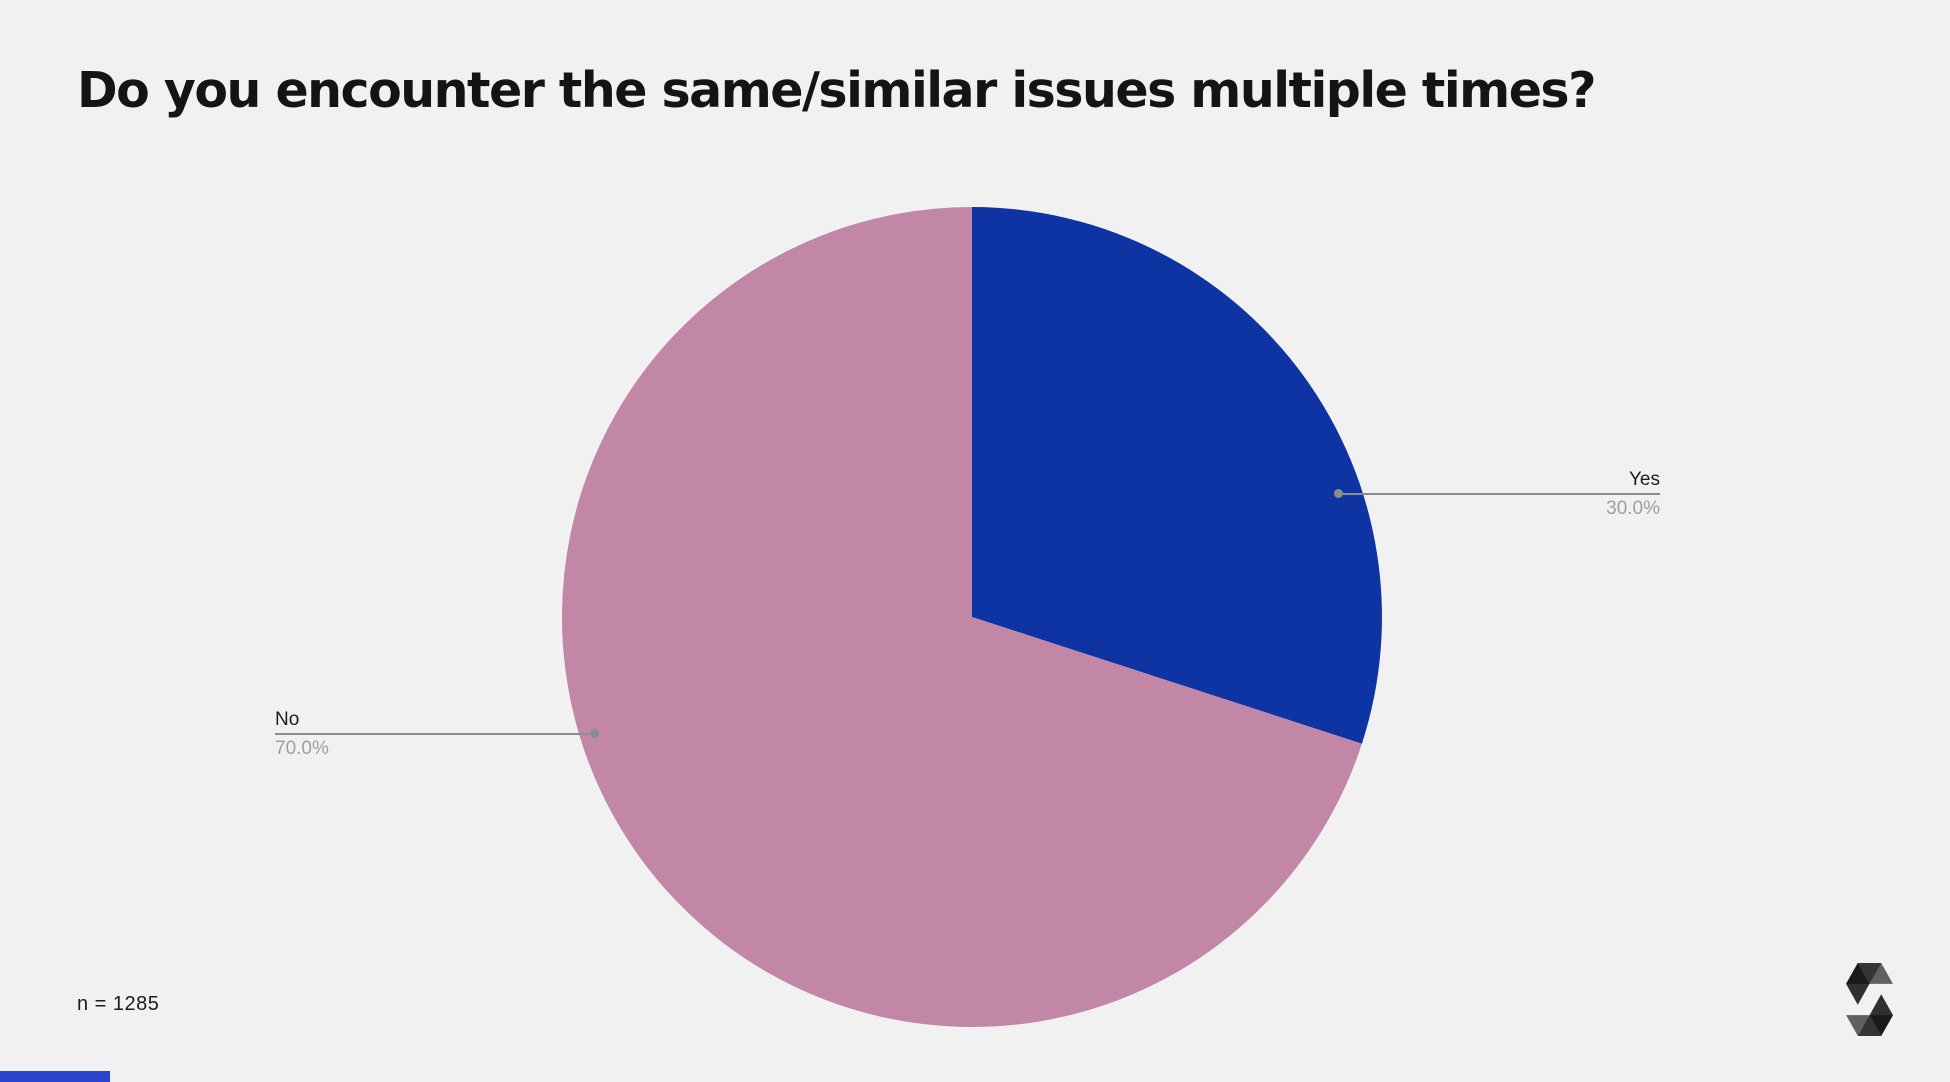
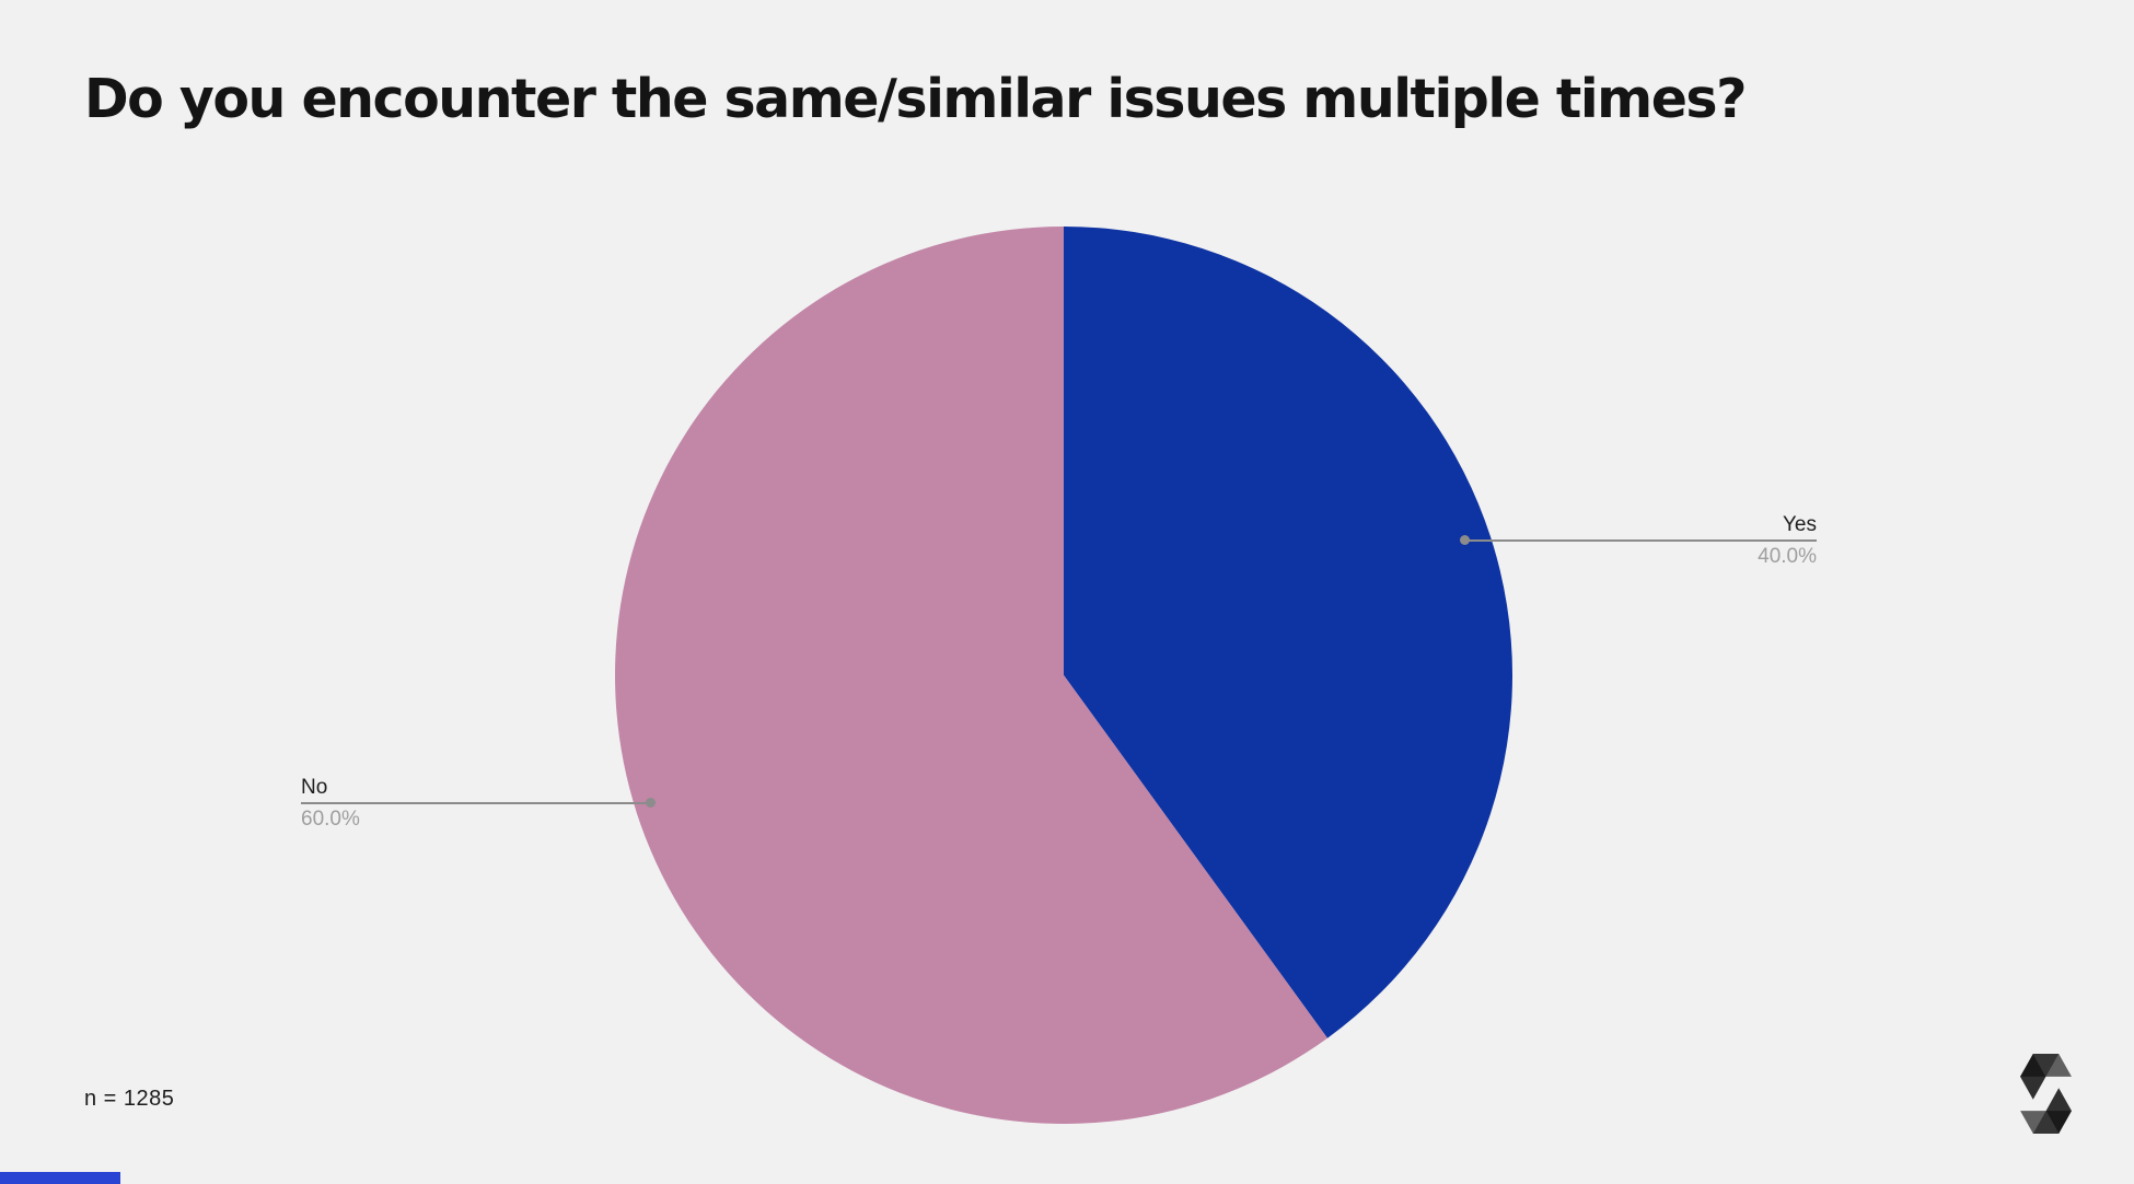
Yes: 30.0% -> 40.0%
No: 70.0% -> 60.0%
